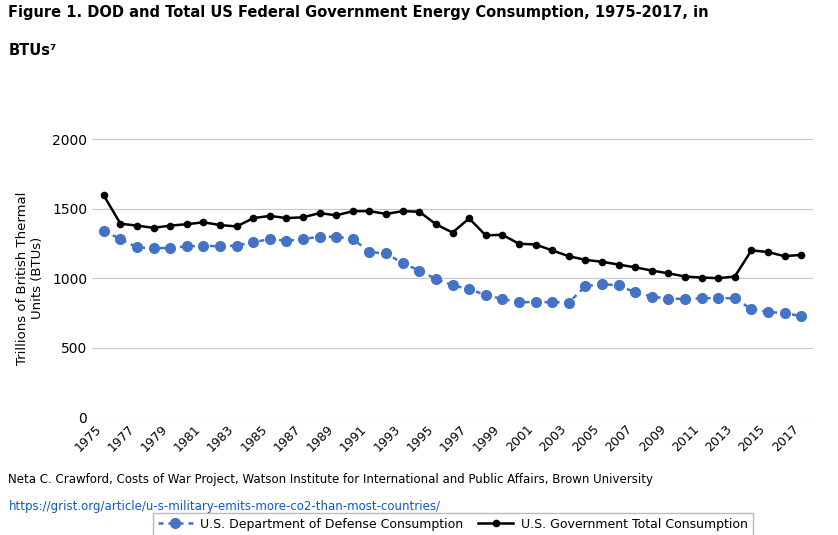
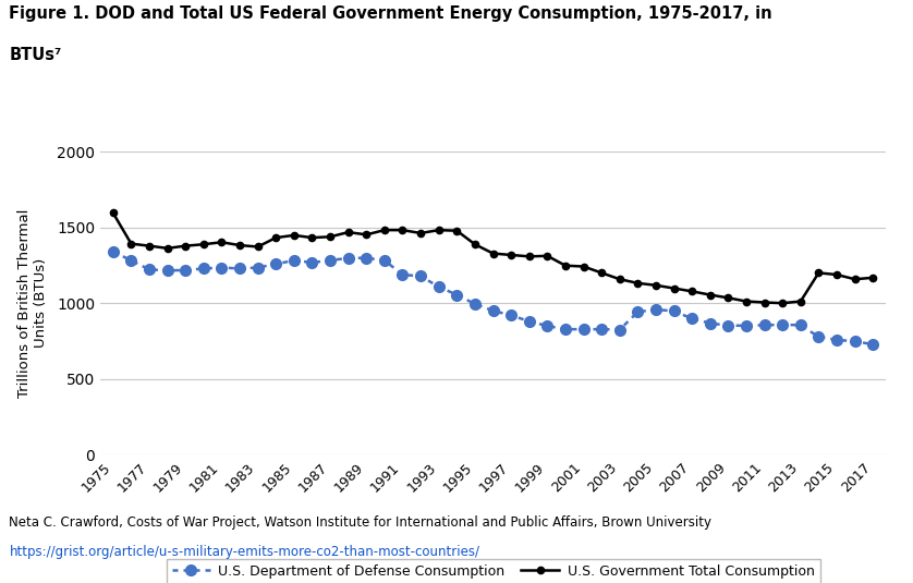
U.S. Government Total Consumption/1997: 1430 -> 1320
